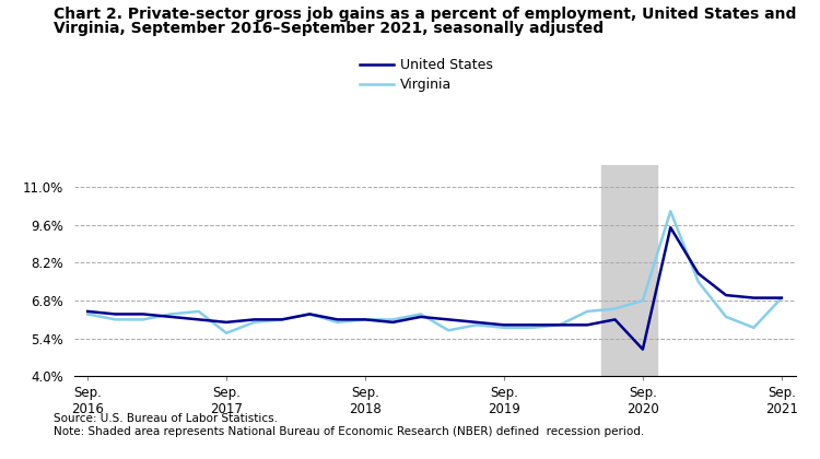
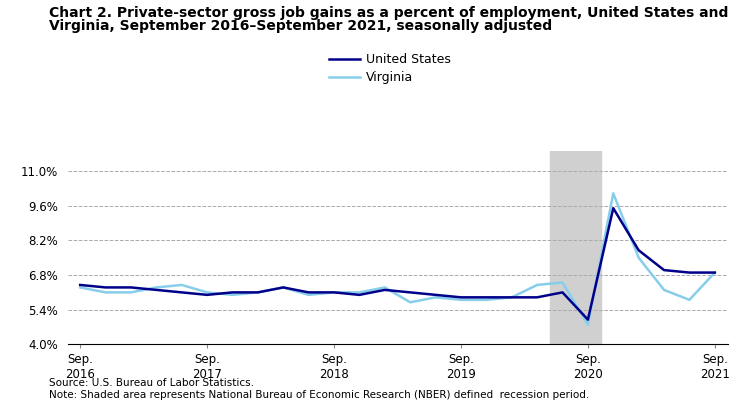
Virginia/Sep. 2017: 5.6% -> 6.1%
Virginia/Sep. 2020: 6.8% -> 4.8%
